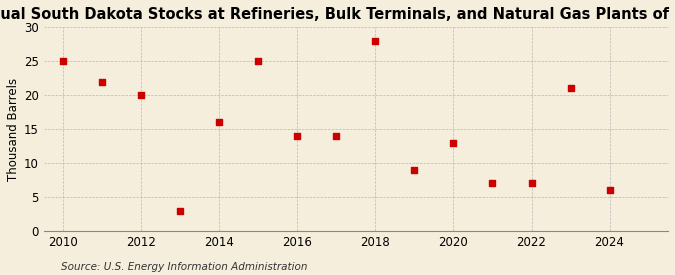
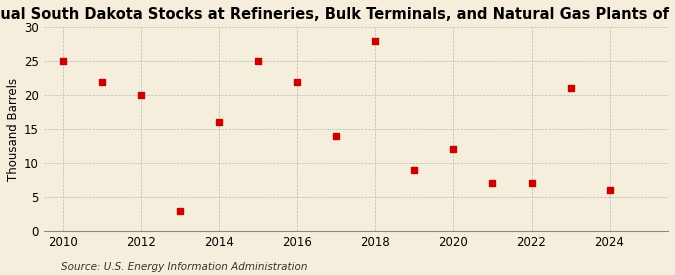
2016: 14 -> 22
2020: 13 -> 12
